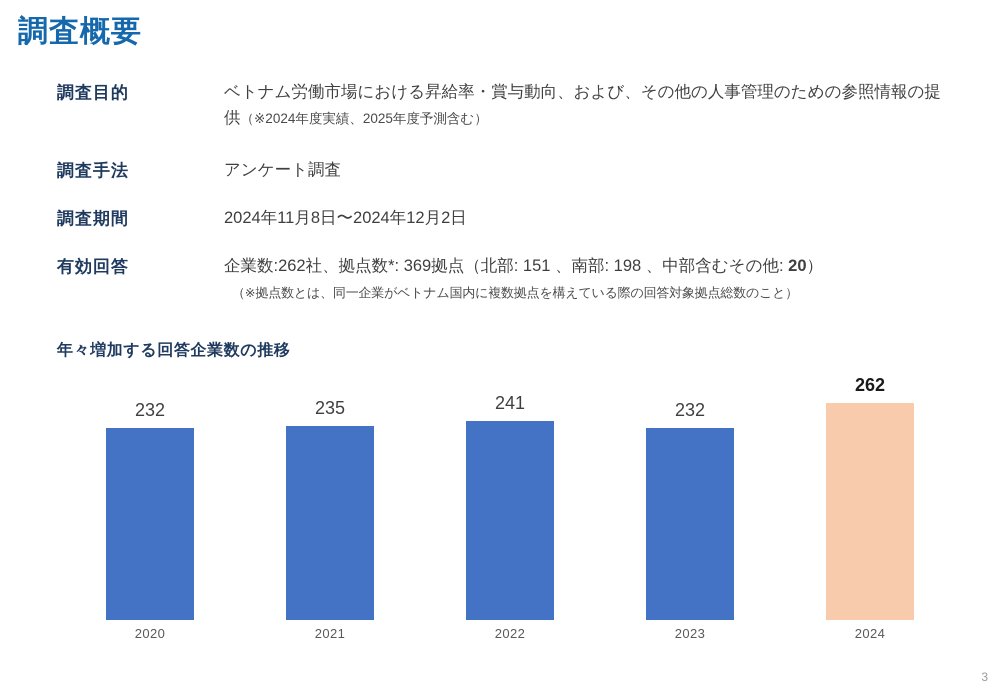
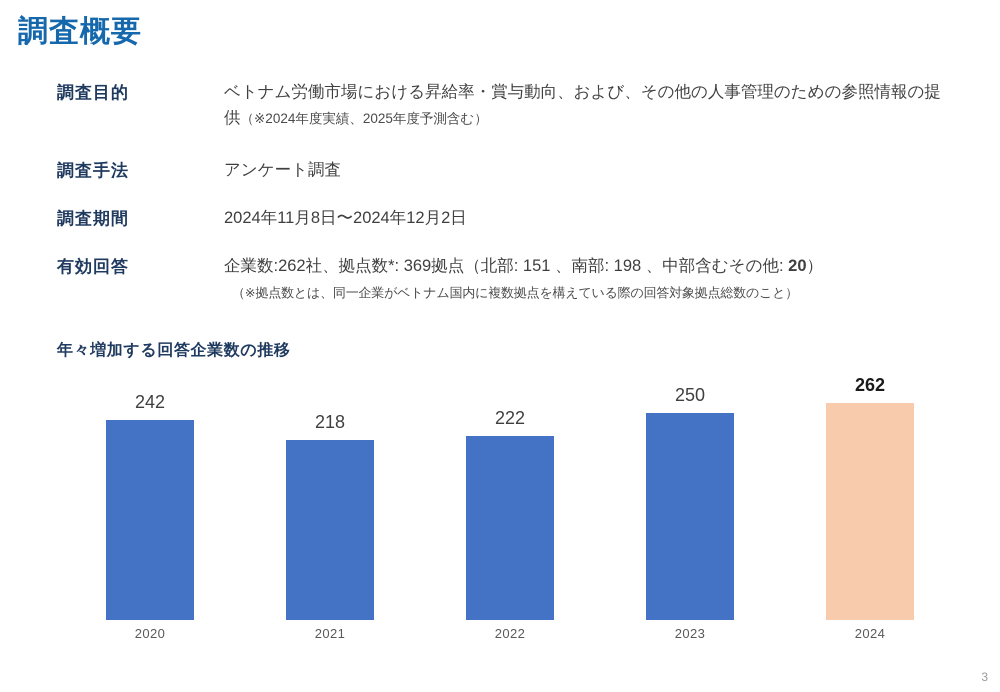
2020: 232 -> 242
2021: 235 -> 218
2022: 241 -> 222
2023: 232 -> 250
